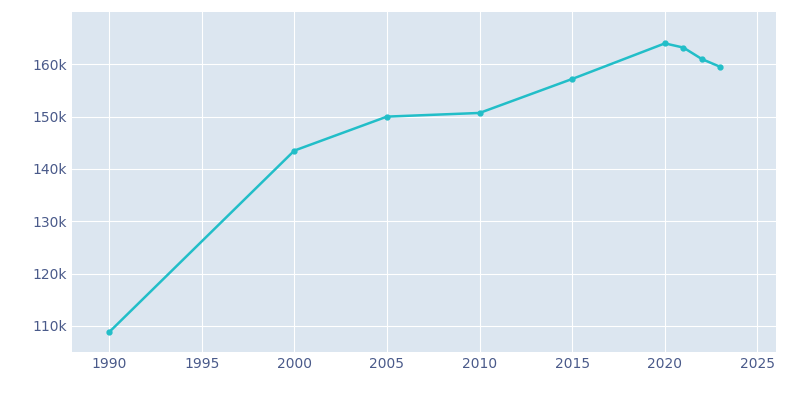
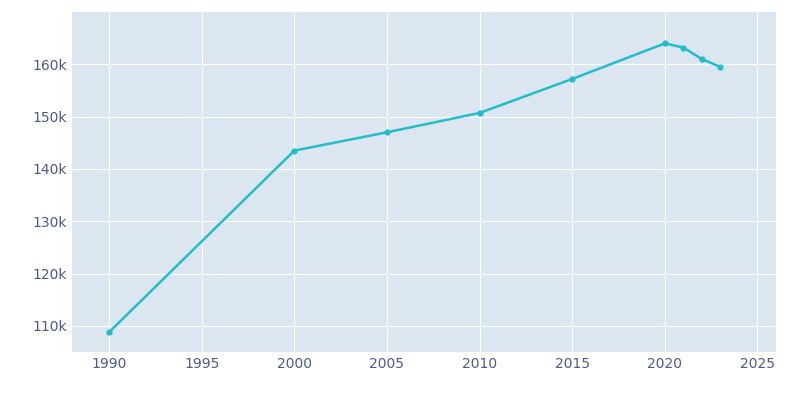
2005: 150.0k -> 147.0k
